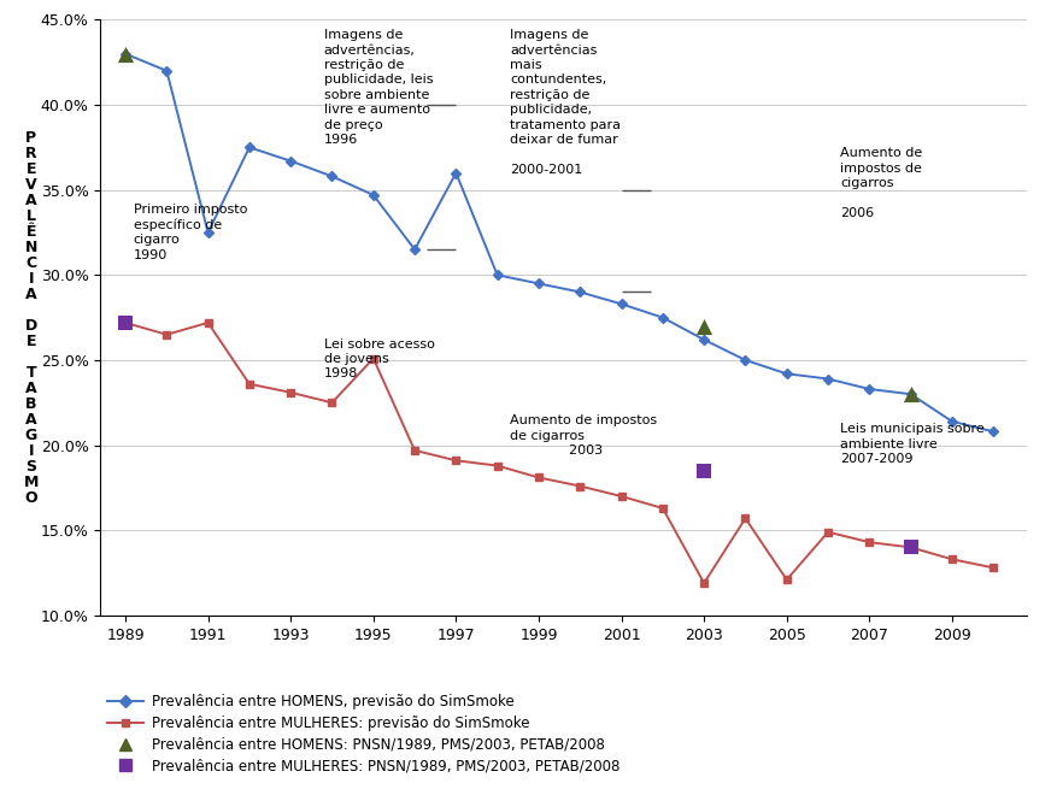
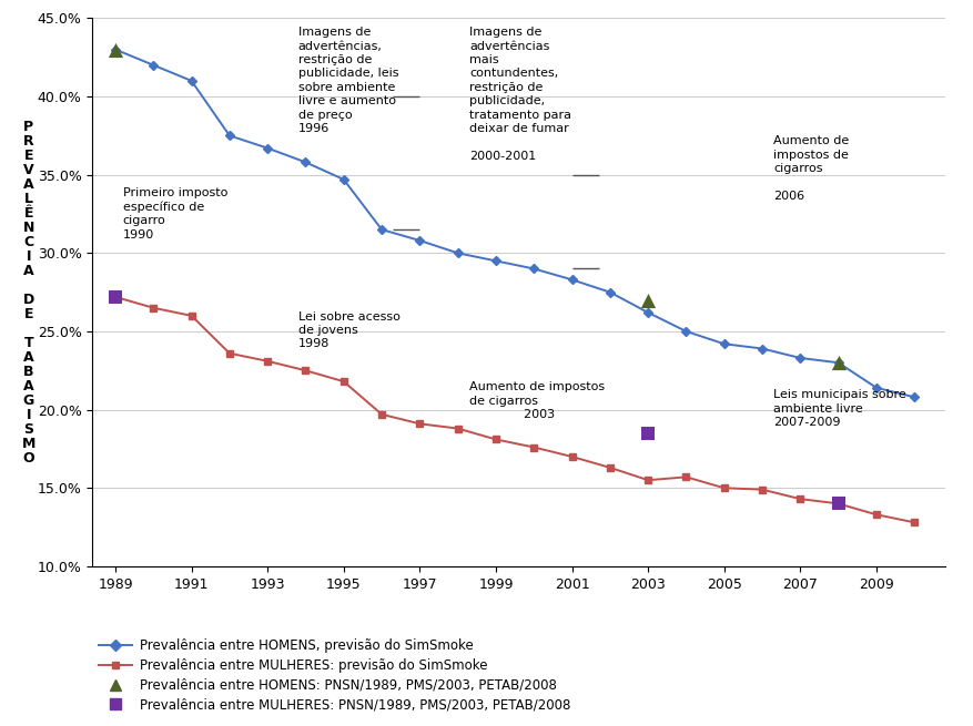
Prevalência entre HOMENS, previsão do SimSmoke/1991: 32.5% -> 41.0%
Prevalência entre MULHERES: previsão do SimSmoke/1991: 27.2% -> 26.0%
Prevalência entre MULHERES: previsão do SimSmoke/1995: 25.1% -> 21.8%
Prevalência entre HOMENS, previsão do SimSmoke/1997: 36.0% -> 30.8%
Prevalência entre MULHERES: previsão do SimSmoke/2003: 11.9% -> 15.5%
Prevalência entre MULHERES: previsão do SimSmoke/2005: 12.1% -> 15.0%
